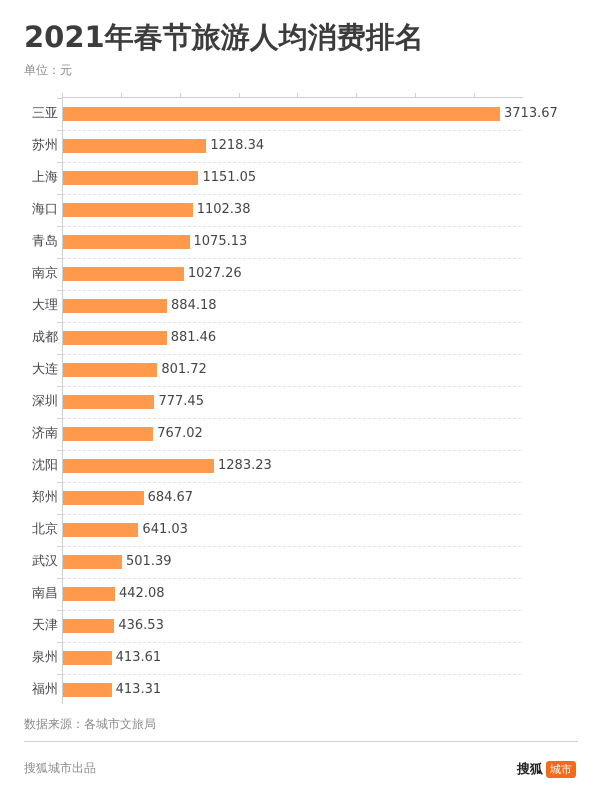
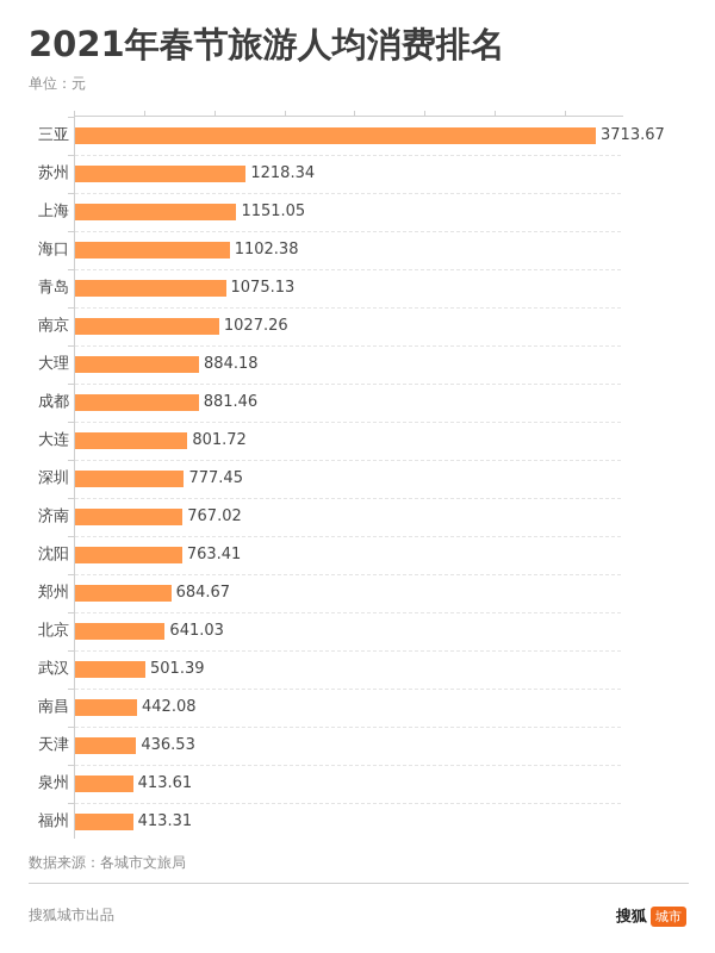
沈阳: 1283.23 -> 763.41
